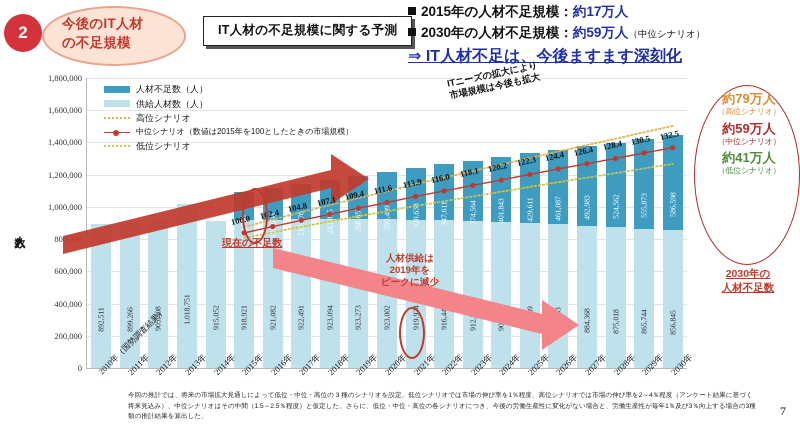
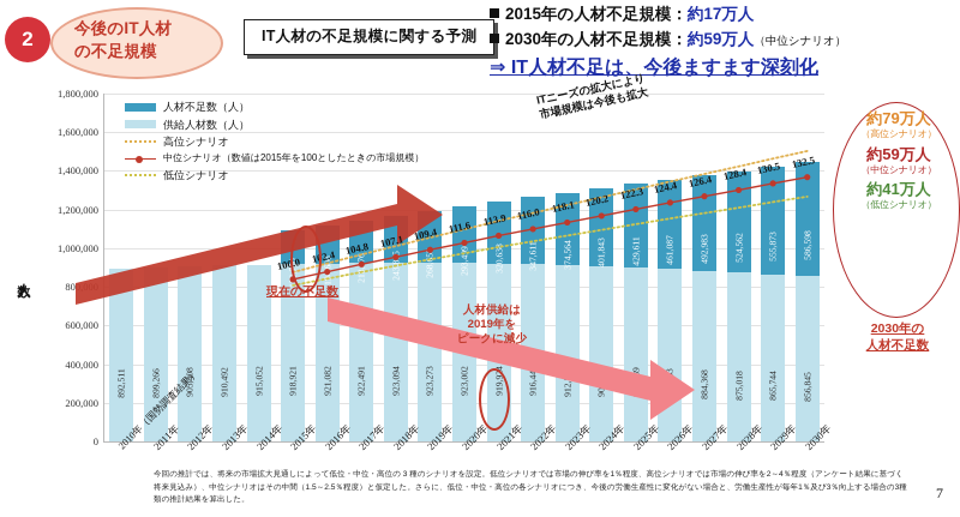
供給人材数（人）/2013年: 1,018,751 -> 910,492
